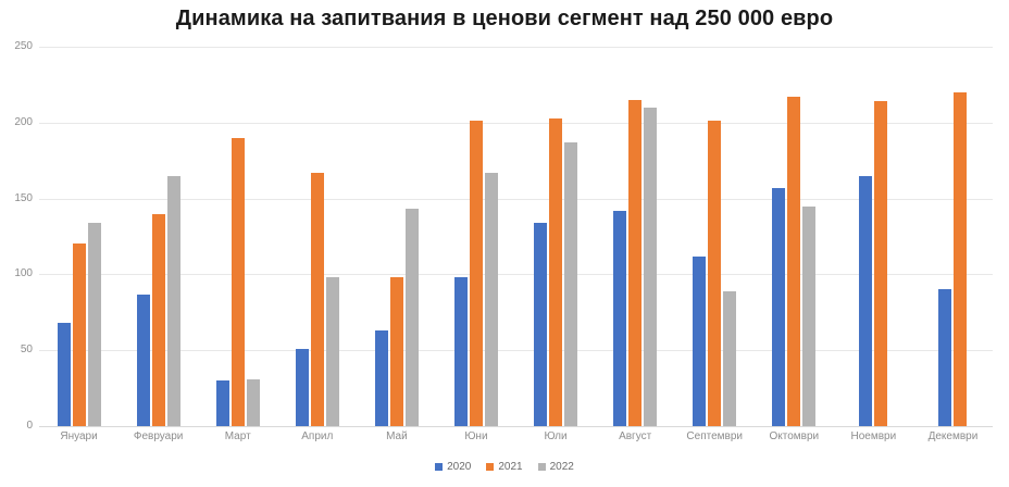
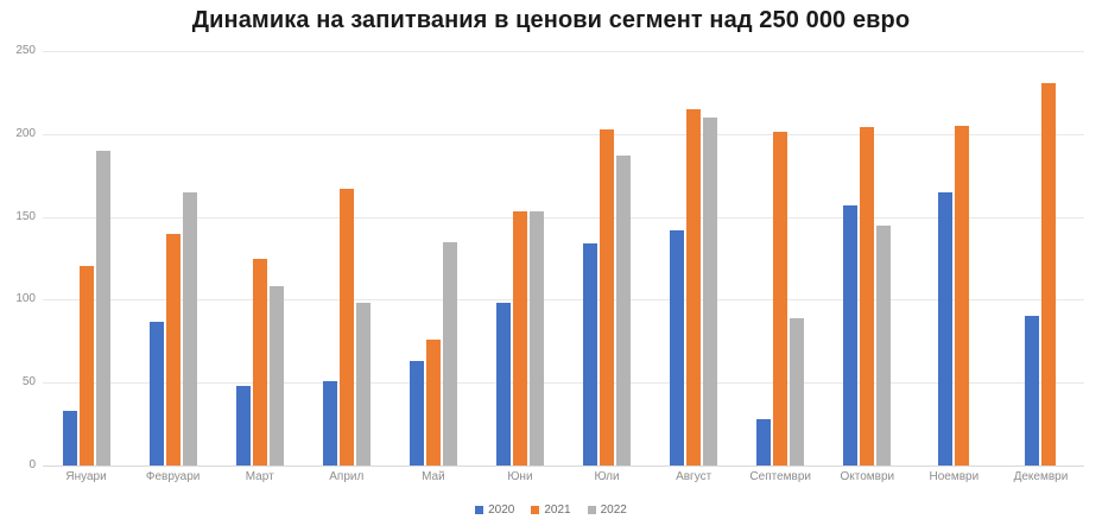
2020/Януари: 68 -> 33
2022/Януари: 134 -> 190
2020/Март: 30 -> 48
2021/Март: 190 -> 125
2022/Март: 31 -> 108
2021/Май: 98 -> 76
2022/Май: 143 -> 135
2021/Юни: 201 -> 153
2022/Юни: 167 -> 153
2020/Септември: 112 -> 28
2021/Октомври: 217 -> 204
2021/Ноември: 214 -> 205
2021/Декември: 220 -> 231
